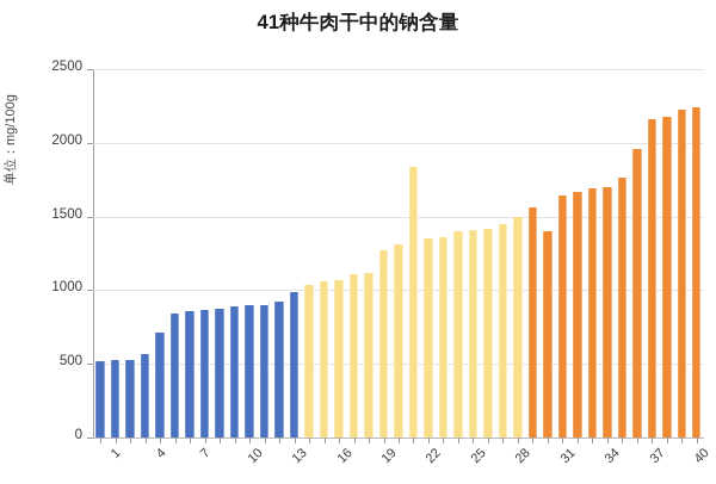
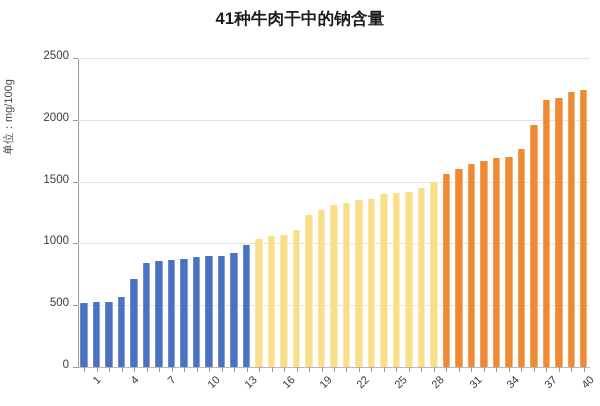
19: 1120 -> 1230
22: 1840 -> 1330
31: 1400 -> 1600
